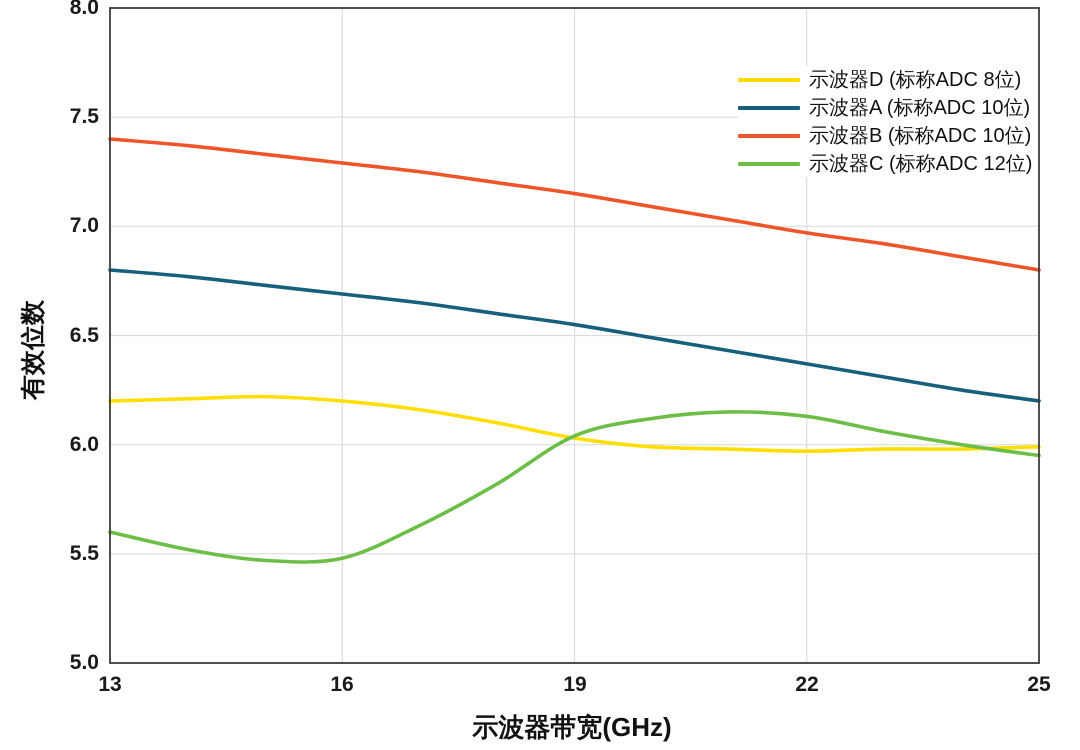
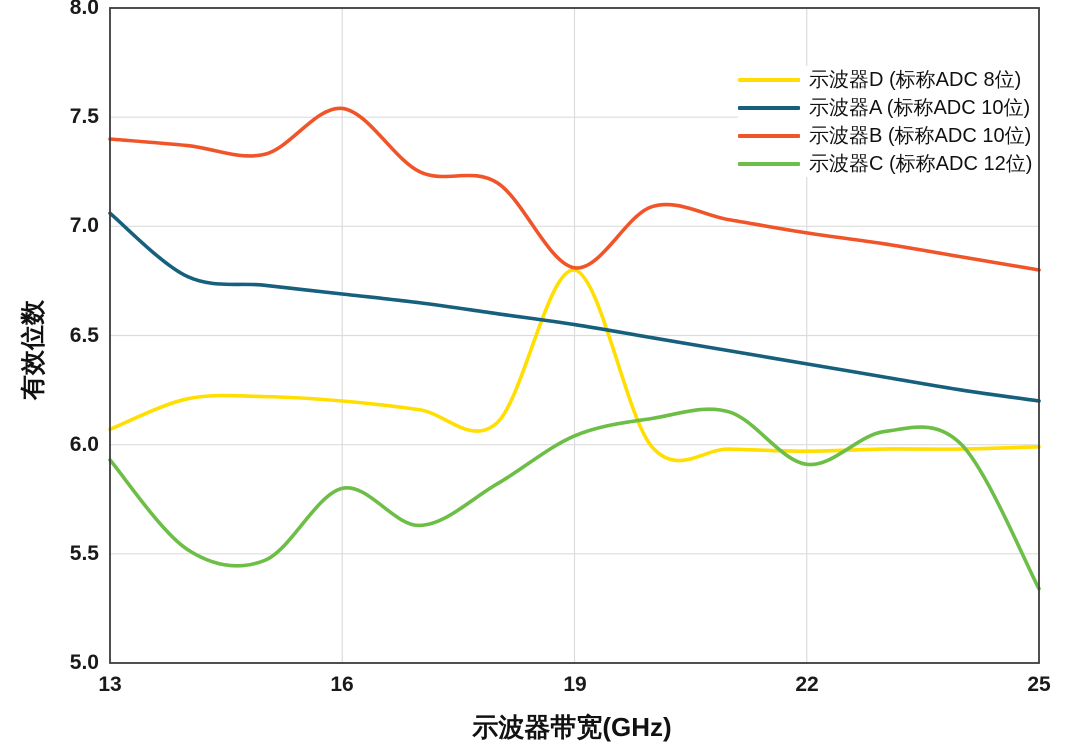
示波器D (标称ADC 8位)/13: 6.20 -> 6.07
示波器A (标称ADC 10位)/13: 6.80 -> 7.06
示波器C (标称ADC 12位)/13: 5.60 -> 5.93
示波器B (标称ADC 10位)/16: 7.29 -> 7.54
示波器C (标称ADC 12位)/16: 5.48 -> 5.80
示波器D (标称ADC 8位)/19: 6.03 -> 6.80
示波器B (标称ADC 10位)/19: 7.15 -> 6.81
示波器C (标称ADC 12位)/22: 6.13 -> 5.91
示波器C (标称ADC 12位)/25: 5.95 -> 5.34
